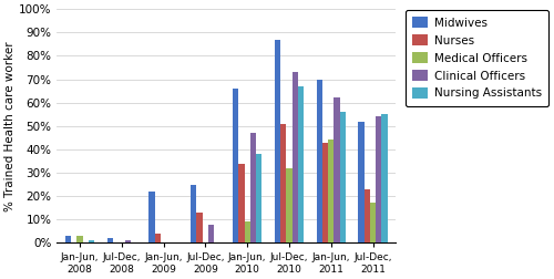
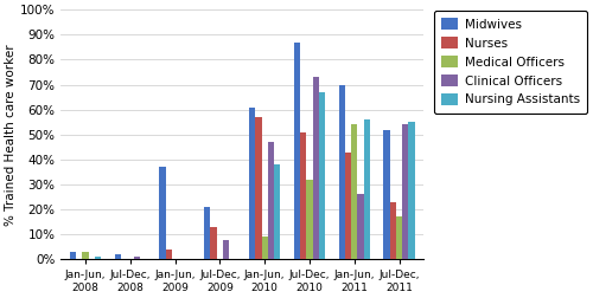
Midwives/Jan-Jun, 2009: 22% -> 37%
Midwives/Jul-Dec, 2009: 25% -> 21%
Midwives/Jan-Jun, 2010: 66% -> 61%
Nurses/Jan-Jun, 2010: 34% -> 57%
Medical Officers/Jan-Jun, 2011: 44% -> 54%
Clinical Officers/Jan-Jun, 2011: 62% -> 26%
